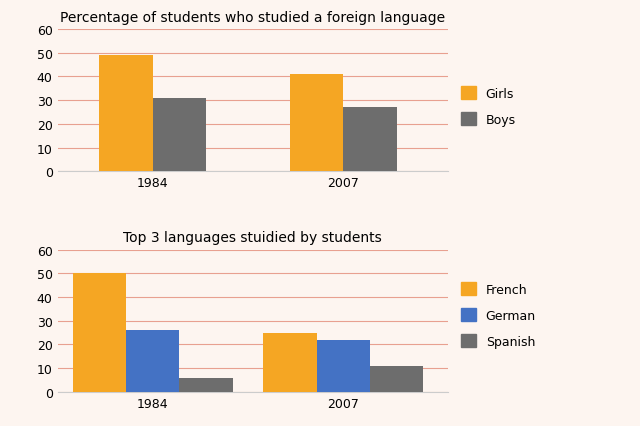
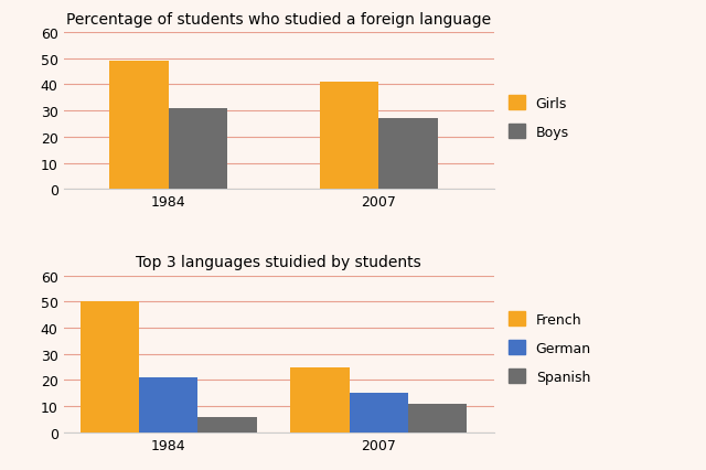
Top 3 languages stuidied by students/German/1984: 26 -> 21
Top 3 languages stuidied by students/German/2007: 22 -> 15
